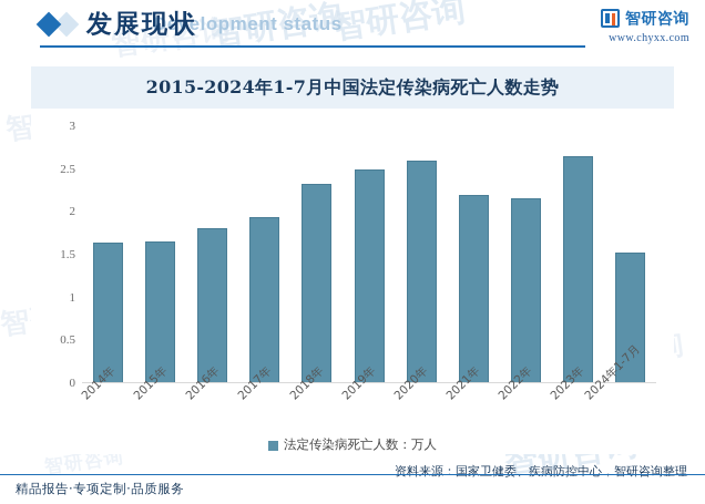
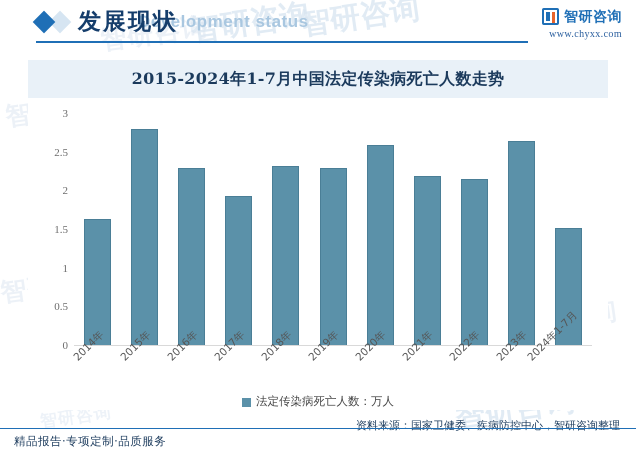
2015年: 1.6 -> 2.8
2016年: 1.8 -> 2.3
2019年: 2.5 -> 2.3
